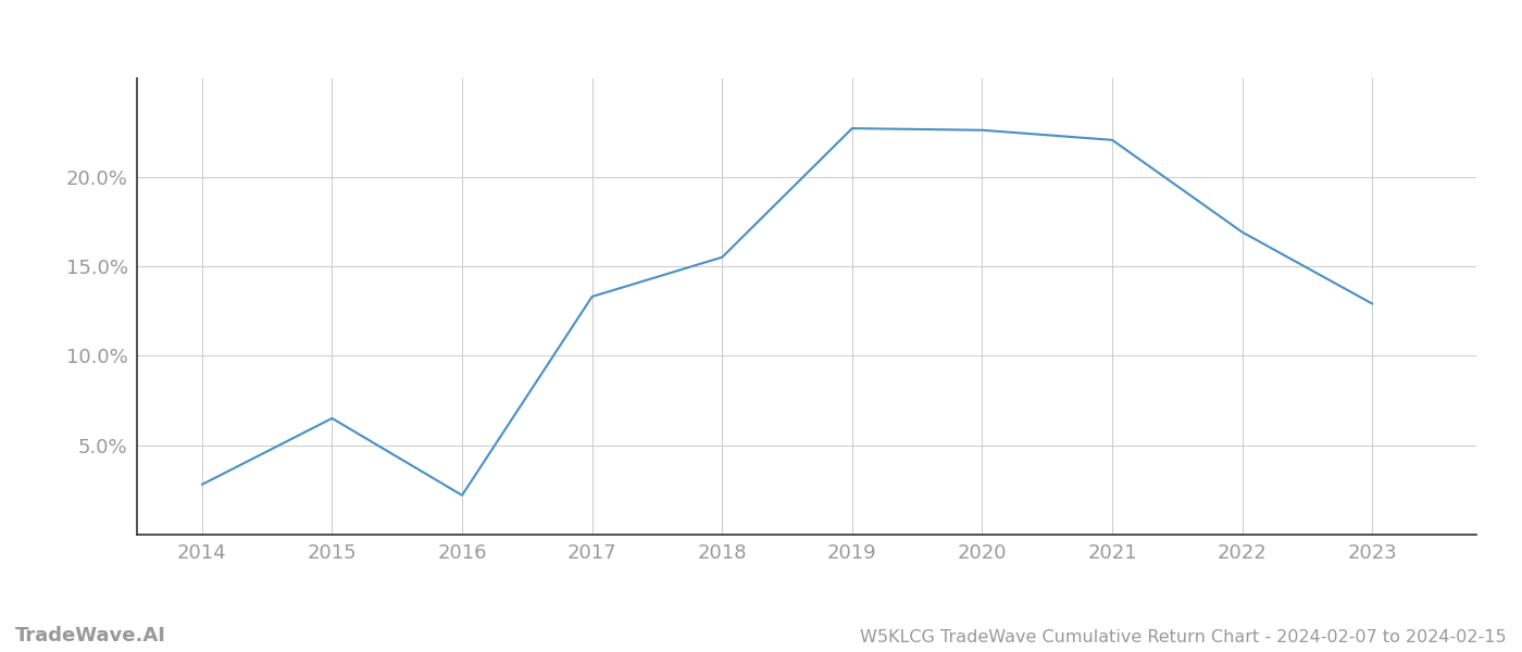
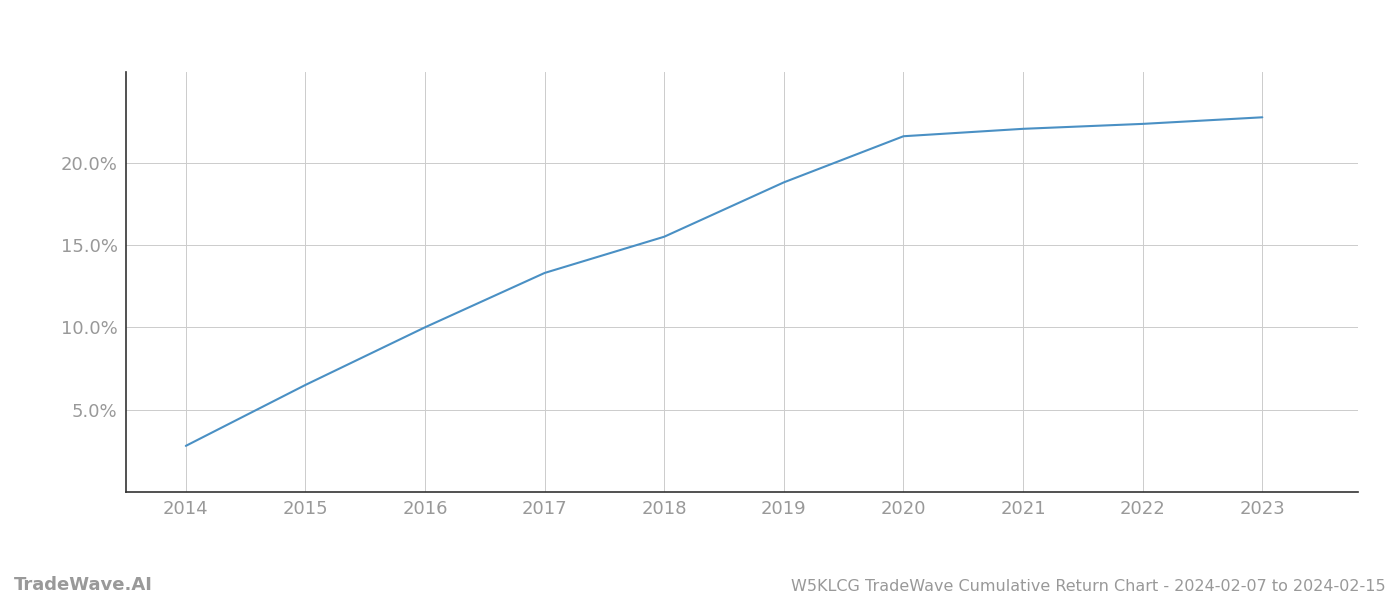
2016: 2.2% -> 10.0%
2019: 22.7% -> 18.8%
2020: 22.6% -> 21.6%
2022: 16.9% -> 22.4%
2023: 12.9% -> 22.8%
